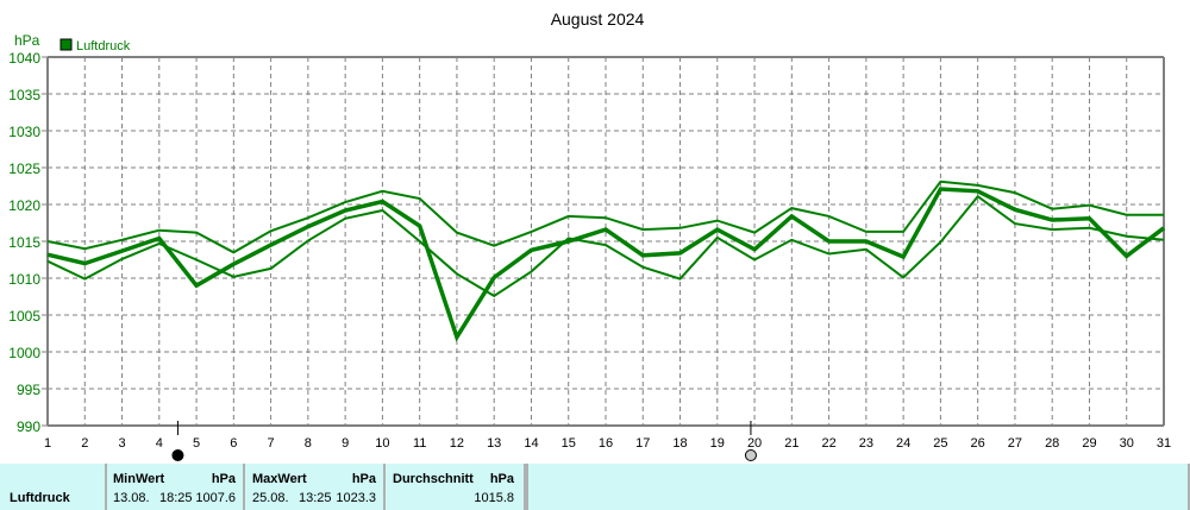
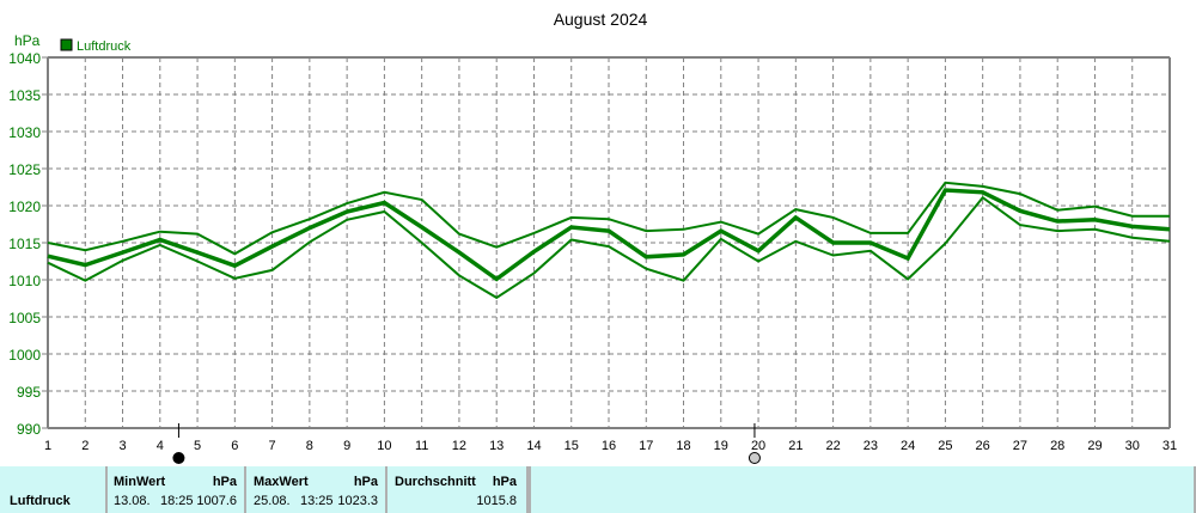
Luftdruck/5: 1009 -> 1014
Luftdruck/12: 1002 -> 1014
Luftdruck/15: 1015 -> 1017
Luftdruck/30: 1013 -> 1017
